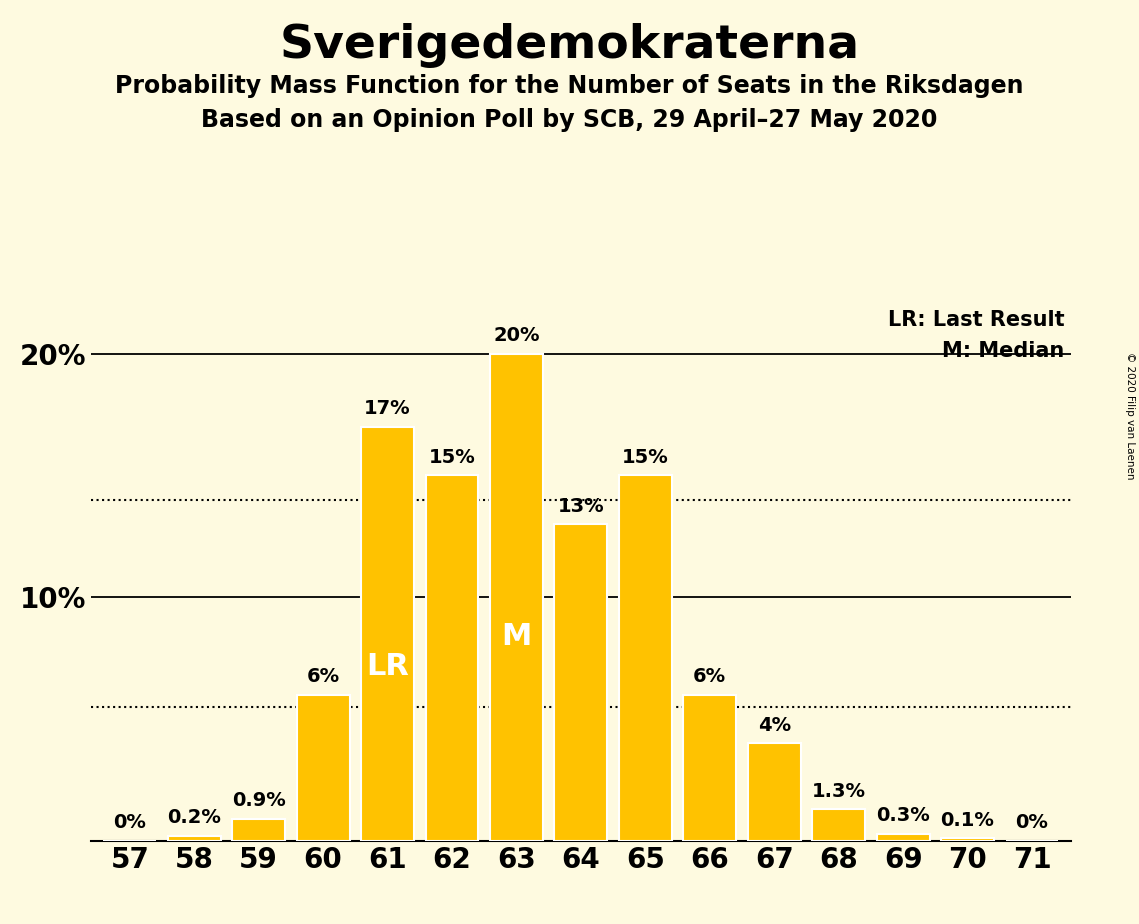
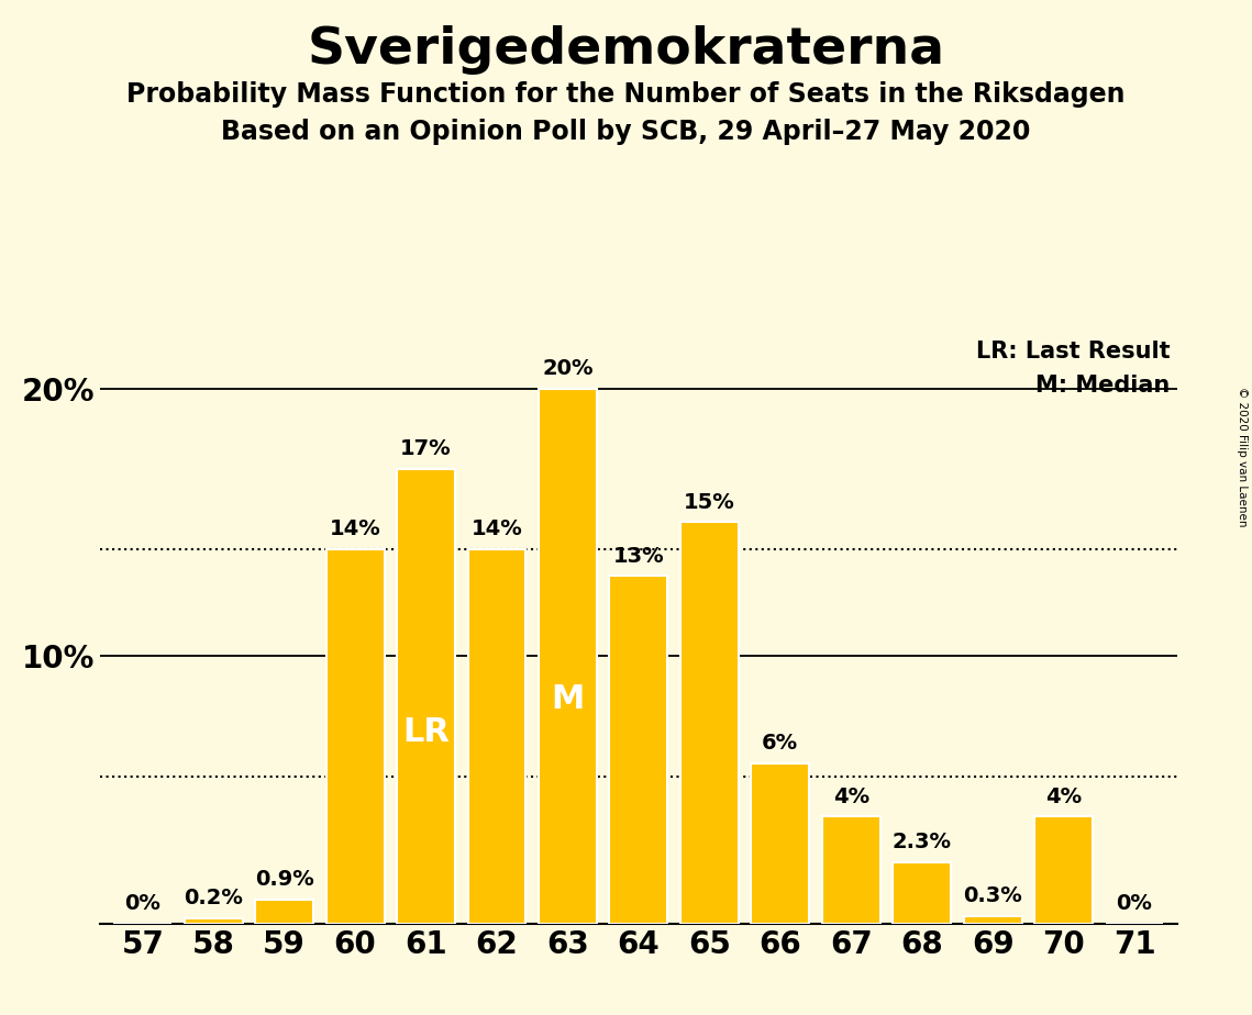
60: 6% -> 14%
62: 15% -> 14%
68: 1.3% -> 2.3%
70: 0.1% -> 4%
